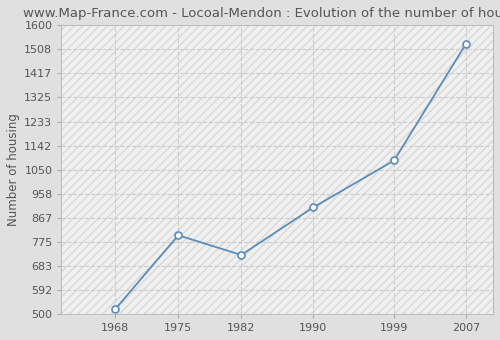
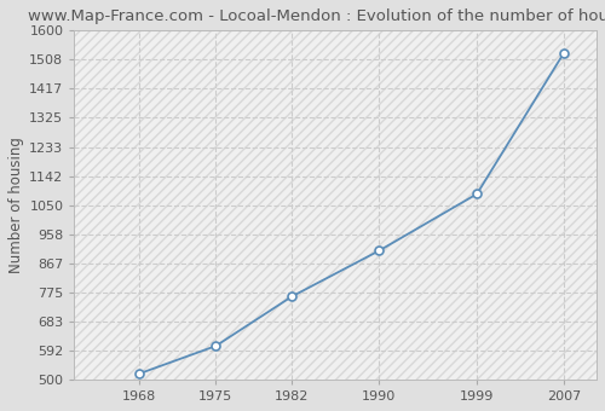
1975: 800 -> 606
1982: 725 -> 762
